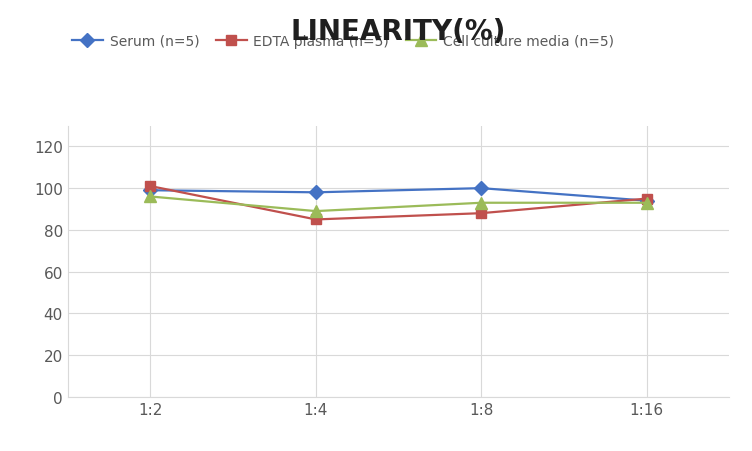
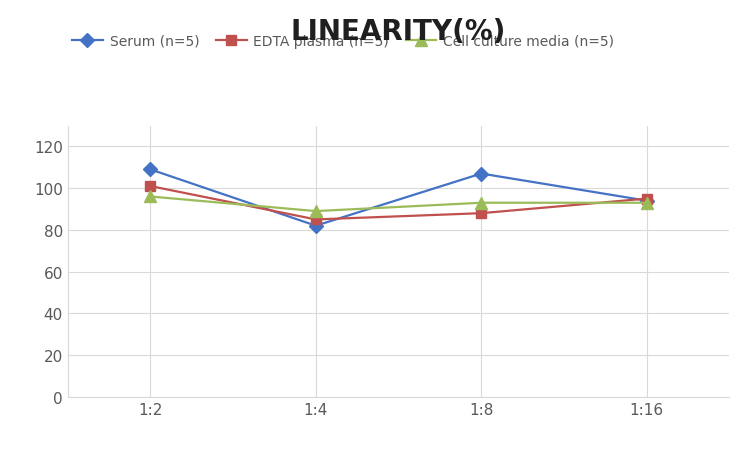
Serum (n=5)/1:2: 99 -> 109
Serum (n=5)/1:4: 98 -> 82
Serum (n=5)/1:8: 100 -> 107
